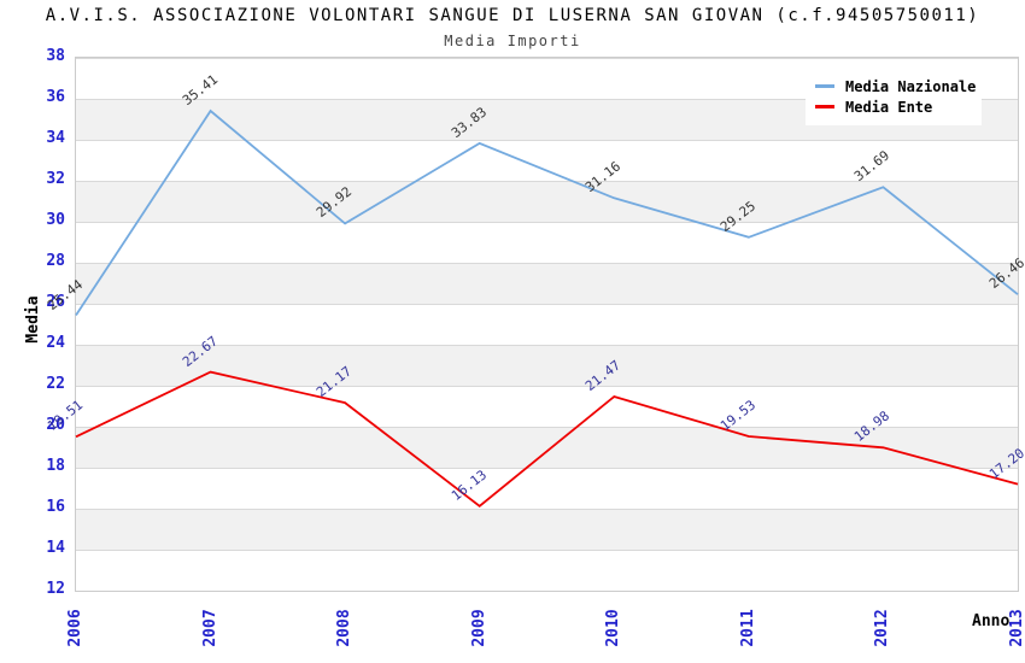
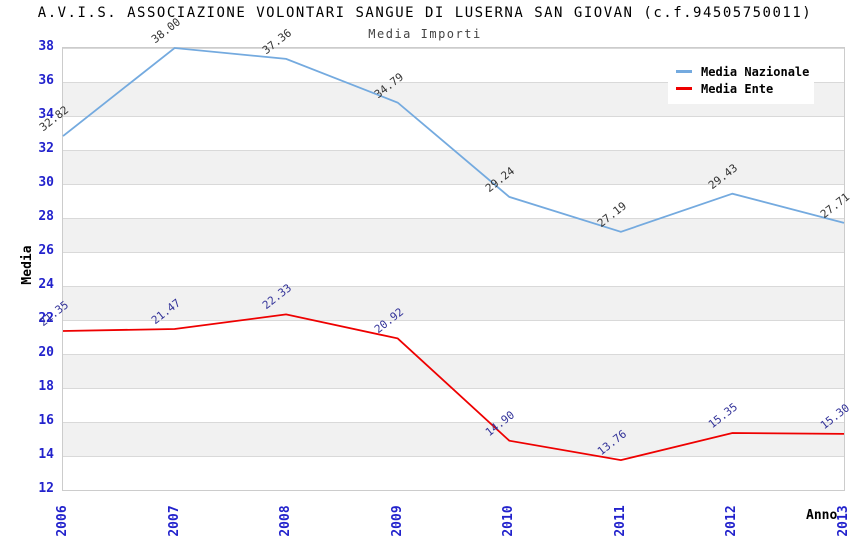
Media Nazionale/2006: 25.44 -> 32.82
Media Ente/2006: 19.51 -> 21.35
Media Nazionale/2007: 35.41 -> 38.00
Media Ente/2007: 22.67 -> 21.47
Media Nazionale/2008: 29.92 -> 37.36
Media Ente/2008: 21.17 -> 22.33
Media Nazionale/2009: 33.83 -> 34.79
Media Ente/2009: 16.13 -> 20.92
Media Nazionale/2010: 31.16 -> 29.24
Media Ente/2010: 21.47 -> 14.90
Media Nazionale/2011: 29.25 -> 27.19
Media Ente/2011: 19.53 -> 13.76
Media Nazionale/2012: 31.69 -> 29.43
Media Ente/2012: 18.98 -> 15.35
Media Nazionale/2013: 26.46 -> 27.71
Media Ente/2013: 17.20 -> 15.30
